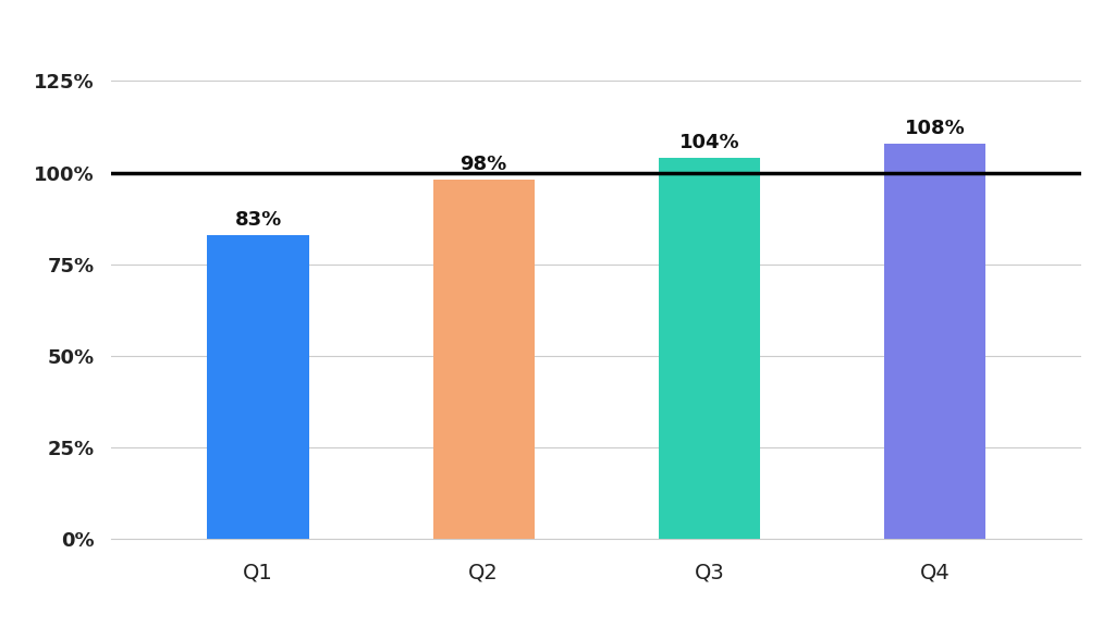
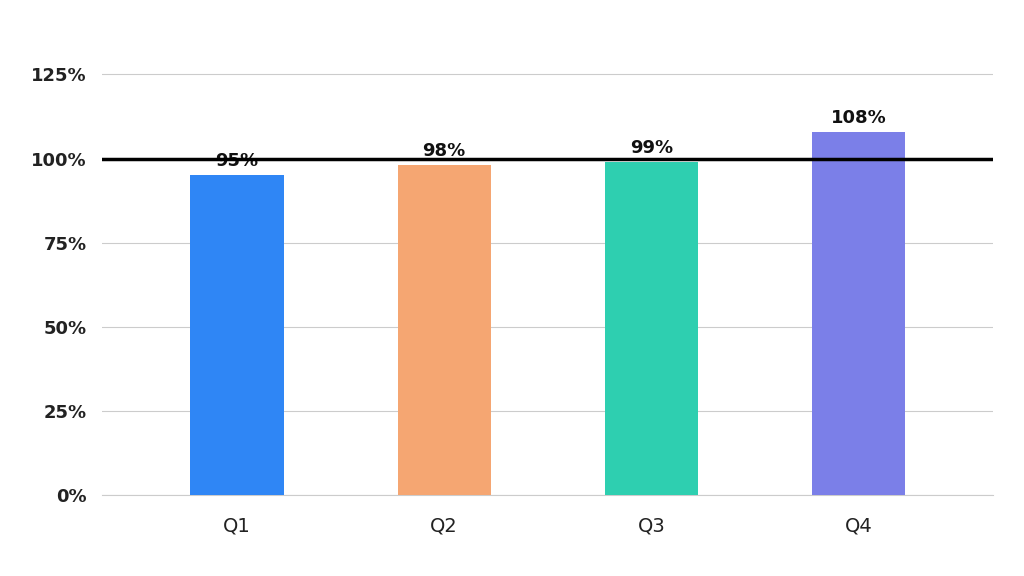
Q1: 83% -> 95%
Q3: 104% -> 99%
